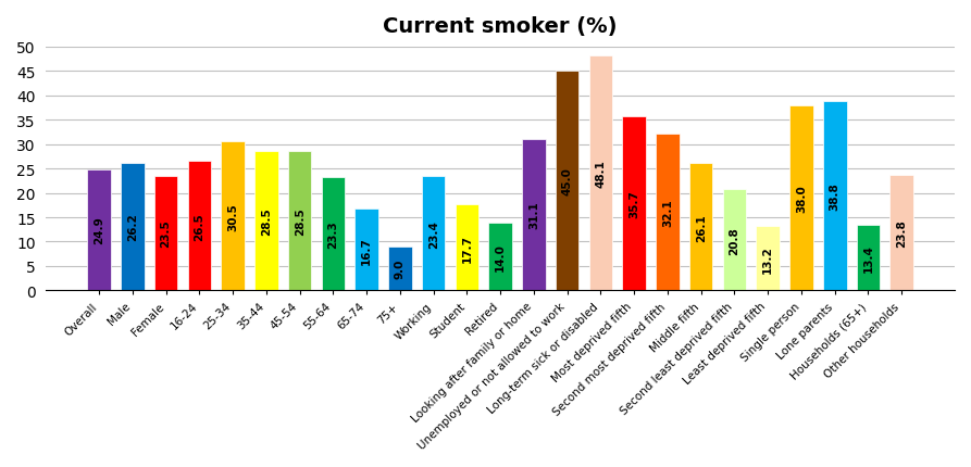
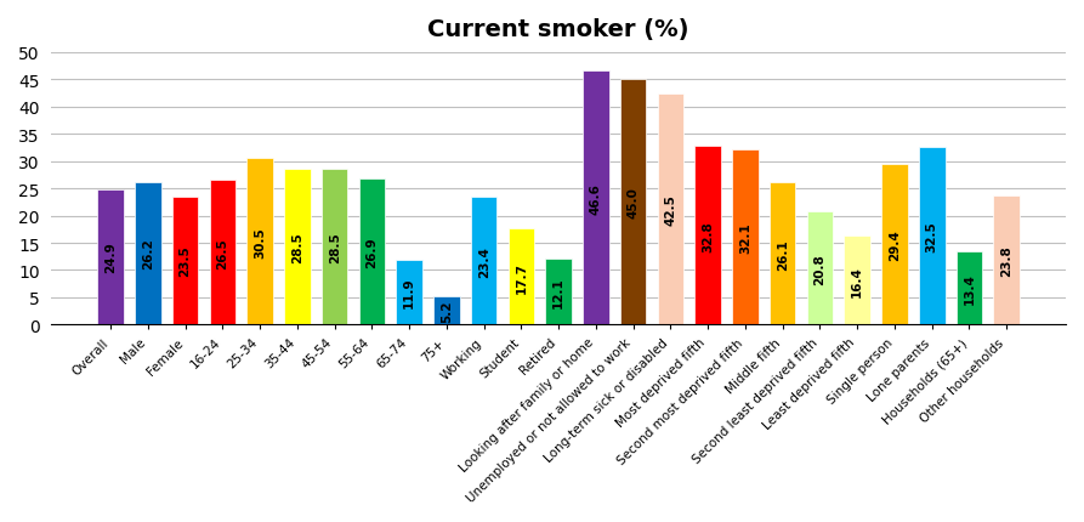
55-64: 23.3 -> 26.9
65-74: 16.7 -> 11.9
75+: 9.0 -> 5.2
Retired: 14.0 -> 12.1
Looking after family or home: 31.1 -> 46.6
Long-term sick or disabled: 48.1 -> 42.5
Most deprived fifth: 35.7 -> 32.8
Least deprived fifth: 13.2 -> 16.4
Single person: 38.0 -> 29.4
Lone parents: 38.8 -> 32.5
